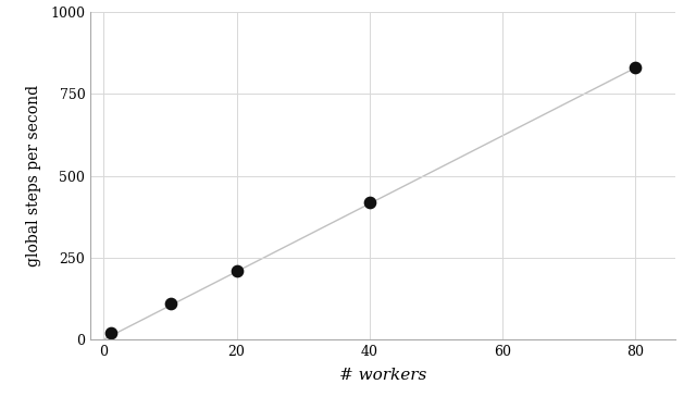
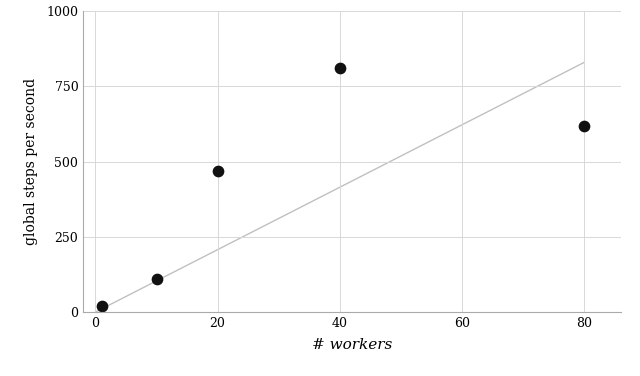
20: 210 -> 470
40: 420 -> 810
80: 830 -> 620
